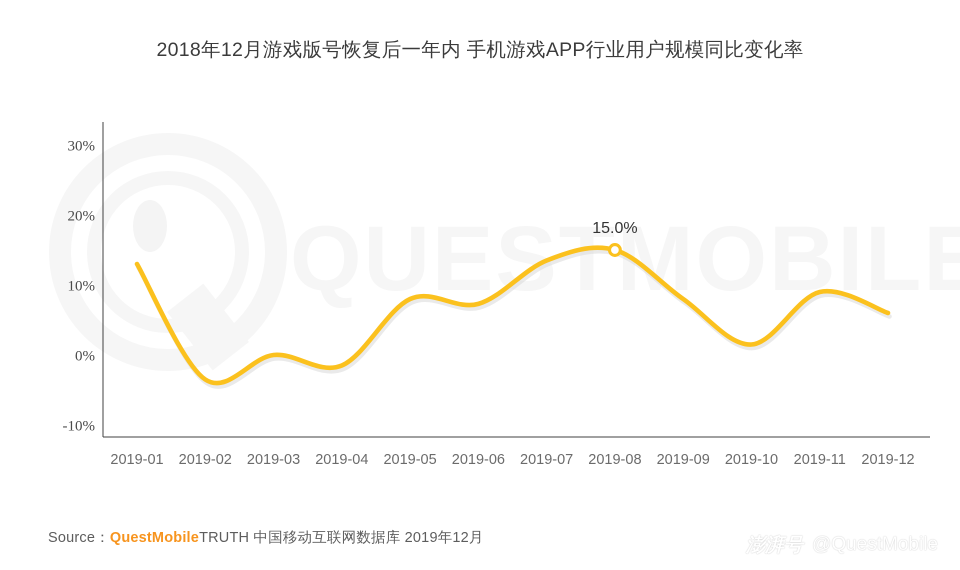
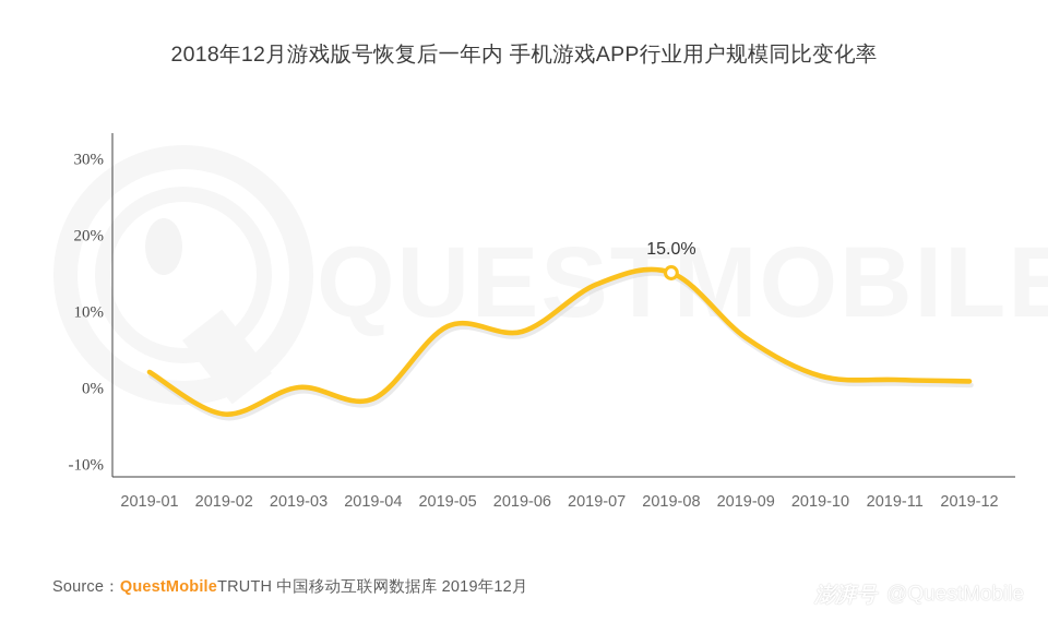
2019-01: 13% -> 2%
2019-09: 8% -> 6%
2019-11: 9% -> 1%
2019-12: 6% -> 1%
